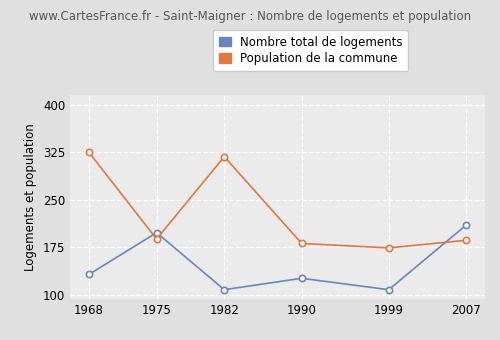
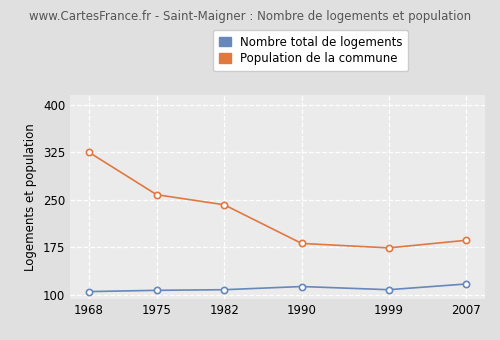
Nombre total de logements/1968: 132 -> 105
Nombre total de logements/1975: 198 -> 107
Population de la commune/1975: 188 -> 258
Population de la commune/1982: 318 -> 242
Nombre total de logements/1990: 126 -> 113
Nombre total de logements/2007: 210 -> 117
